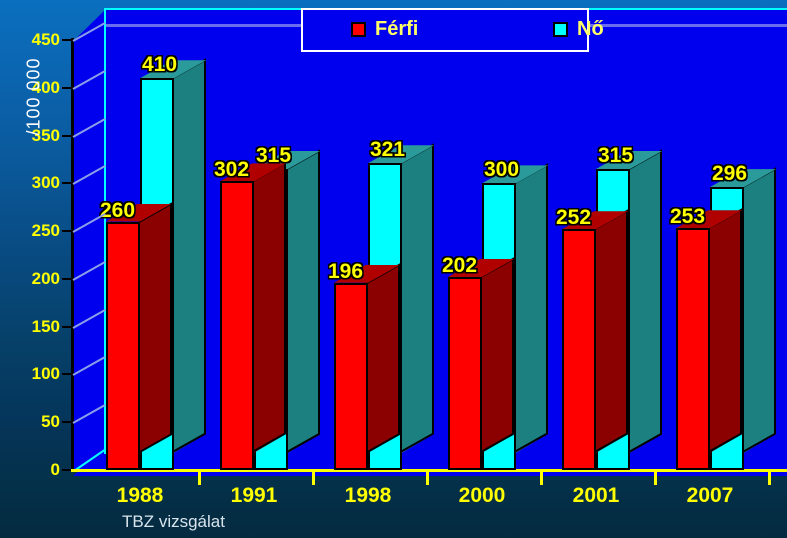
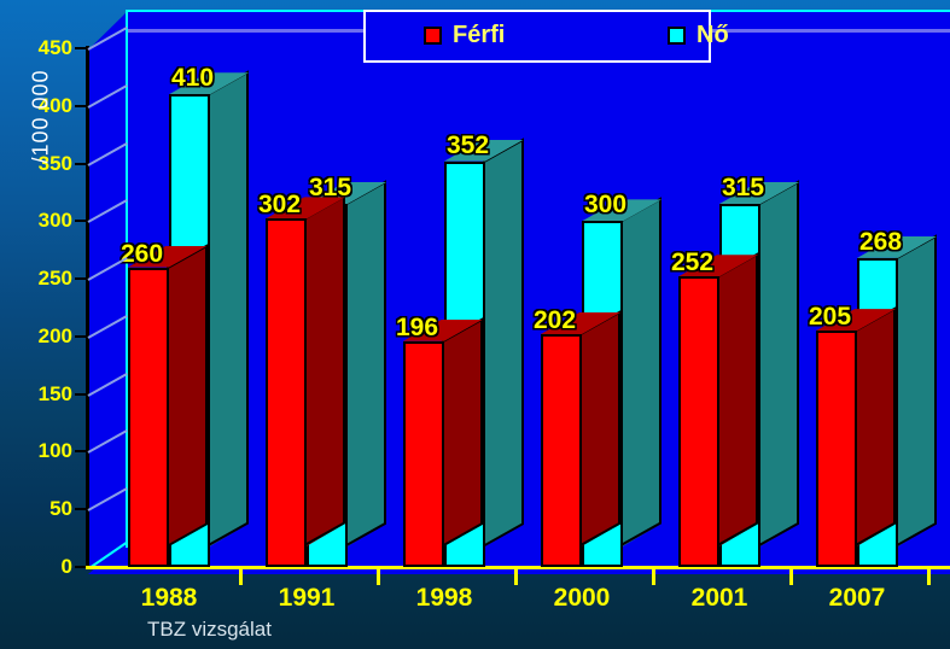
Nő/1998: 321 -> 352
Férfi/2007: 253 -> 205
Nő/2007: 296 -> 268
